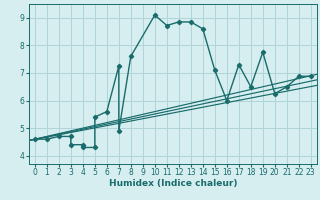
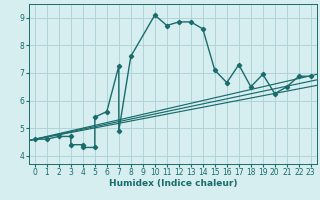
16: 6.00 -> 6.65
19: 7.75 -> 6.95
